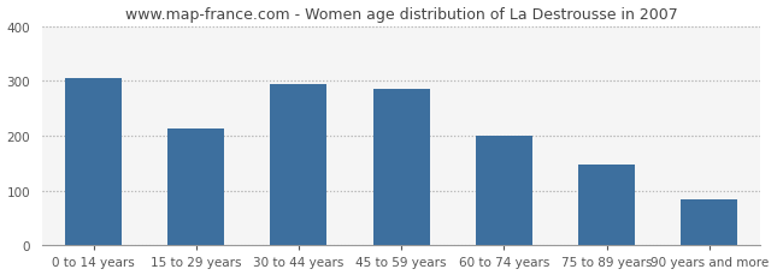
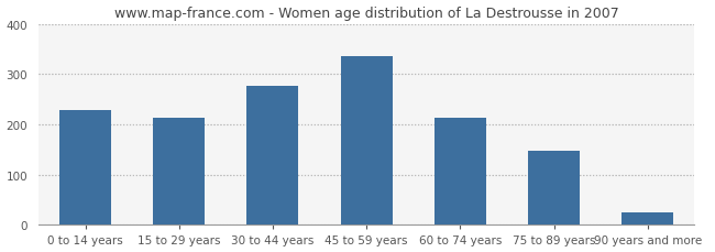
0 to 14 years: 305 -> 228
30 to 44 years: 295 -> 276
45 to 59 years: 285 -> 336
60 to 74 years: 200 -> 213
90 years and more: 85 -> 25
